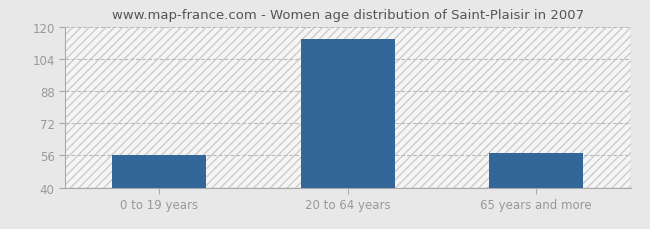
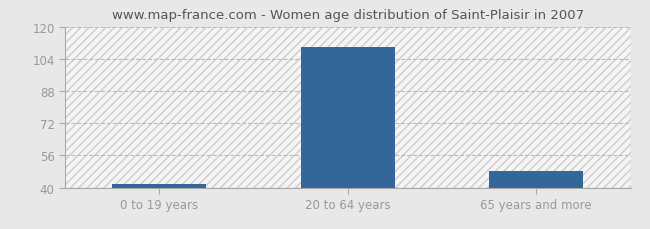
0 to 19 years: 56 -> 42
20 to 64 years: 114 -> 110
65 years and more: 57 -> 48
